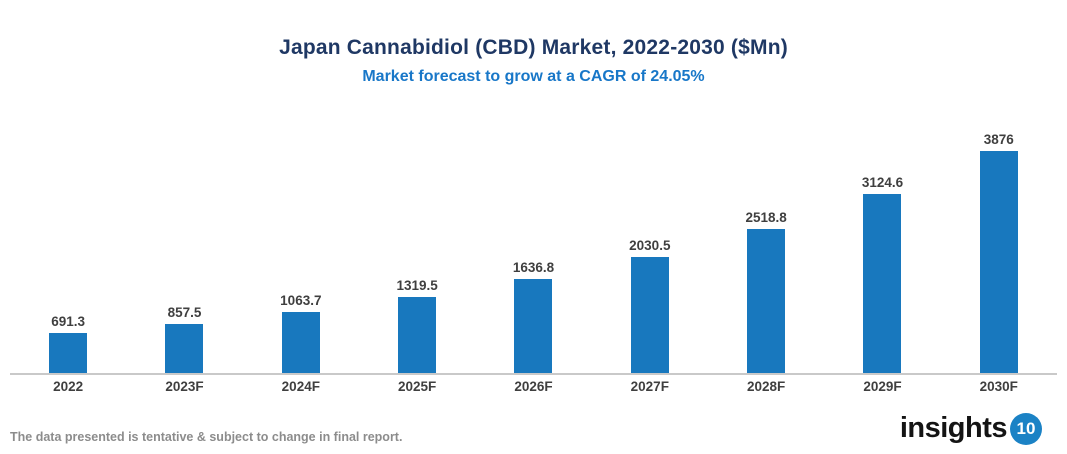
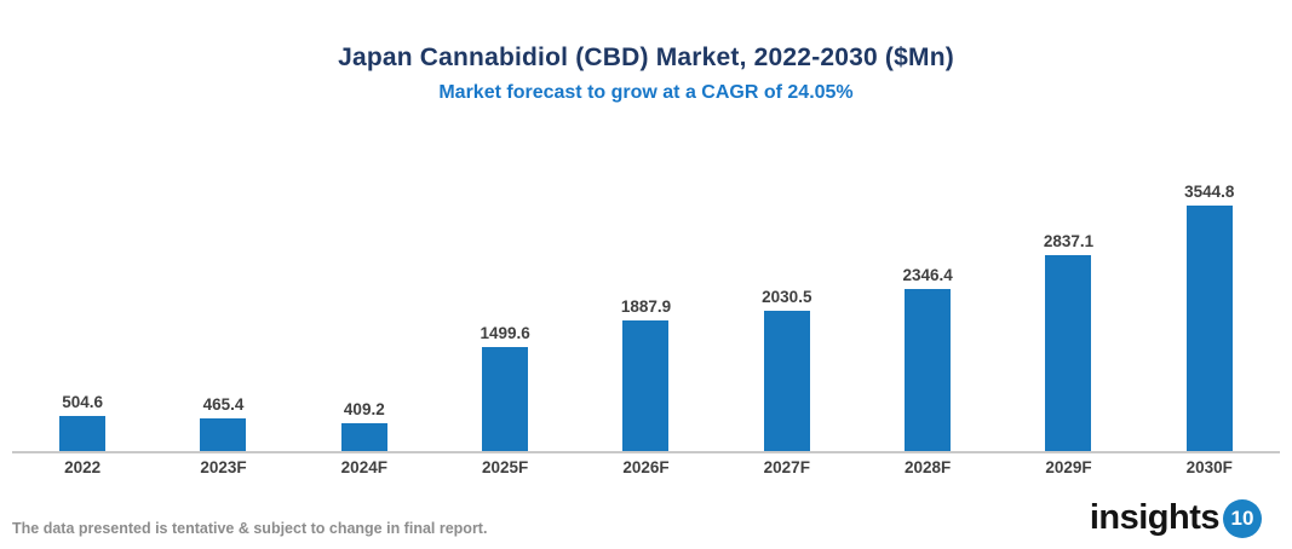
2022: 691.3 -> 504.6
2023F: 857.5 -> 465.4
2024F: 1063.7 -> 409.2
2025F: 1319.5 -> 1499.6
2026F: 1636.8 -> 1887.9
2028F: 2518.8 -> 2346.4
2029F: 3124.6 -> 2837.1
2030F: 3876 -> 3544.8
